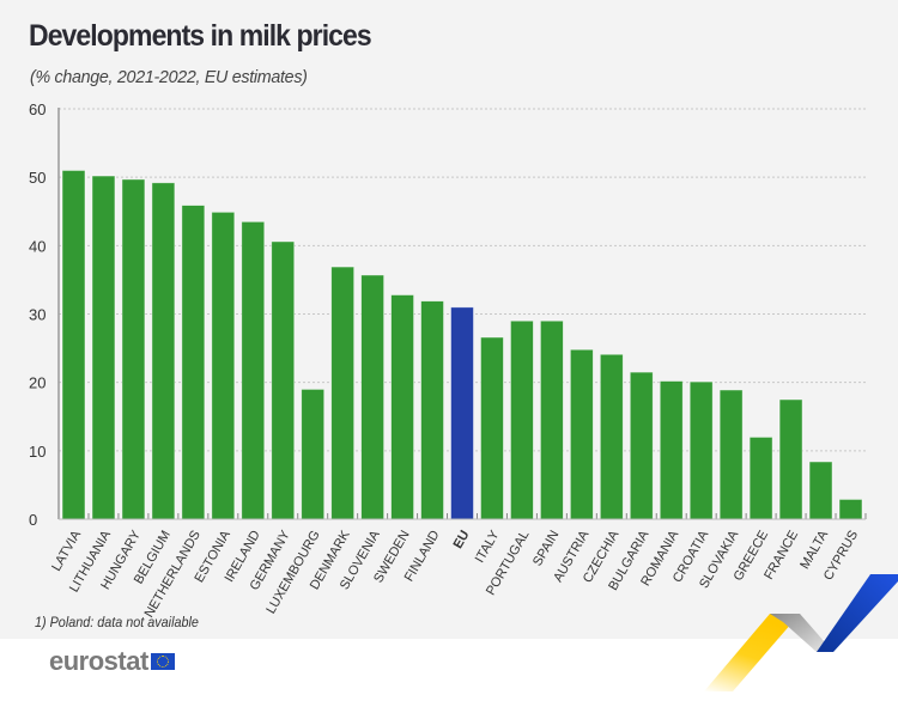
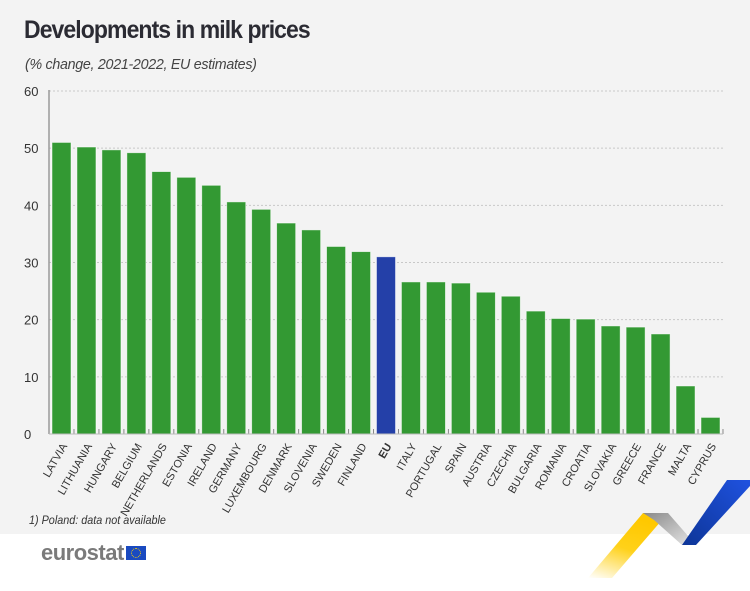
LUXEMBOURG: 19 -> 39
PORTUGAL: 29 -> 27
SPAIN: 29 -> 26
GREECE: 12 -> 19
